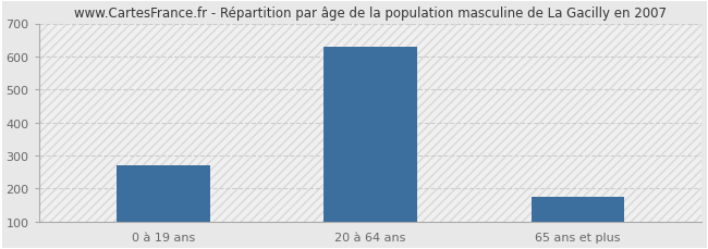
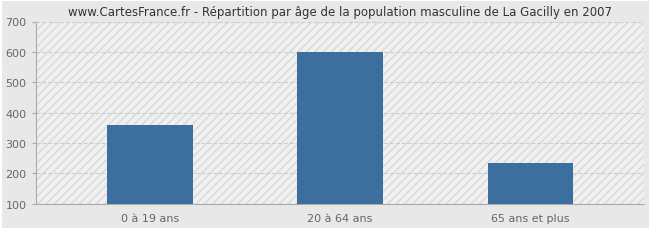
0 à 19 ans: 270 -> 360
20 à 64 ans: 628 -> 600
65 ans et plus: 176 -> 235
